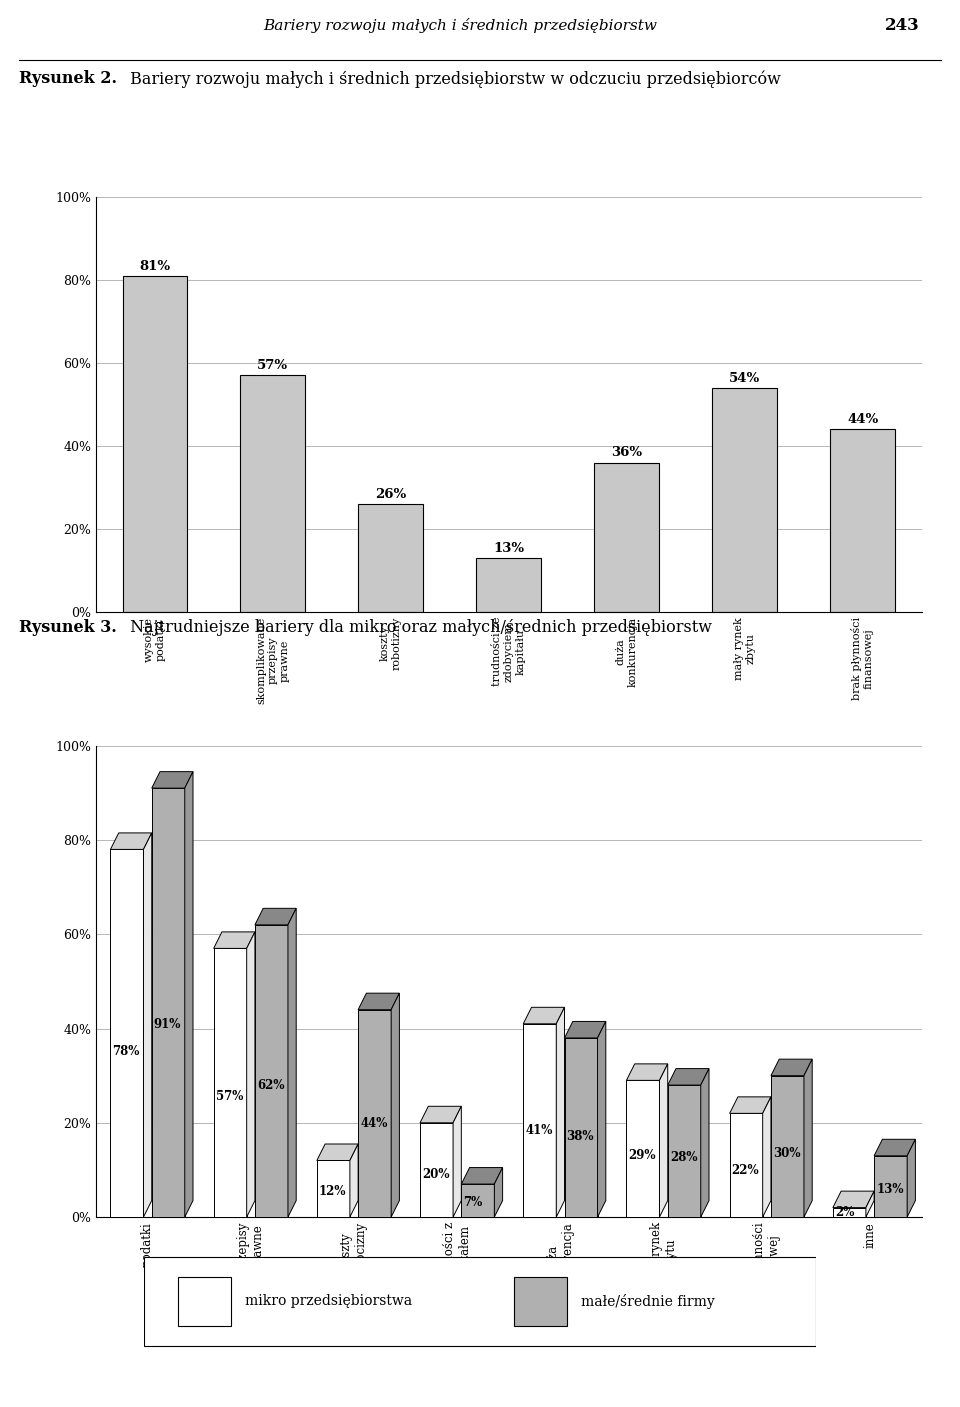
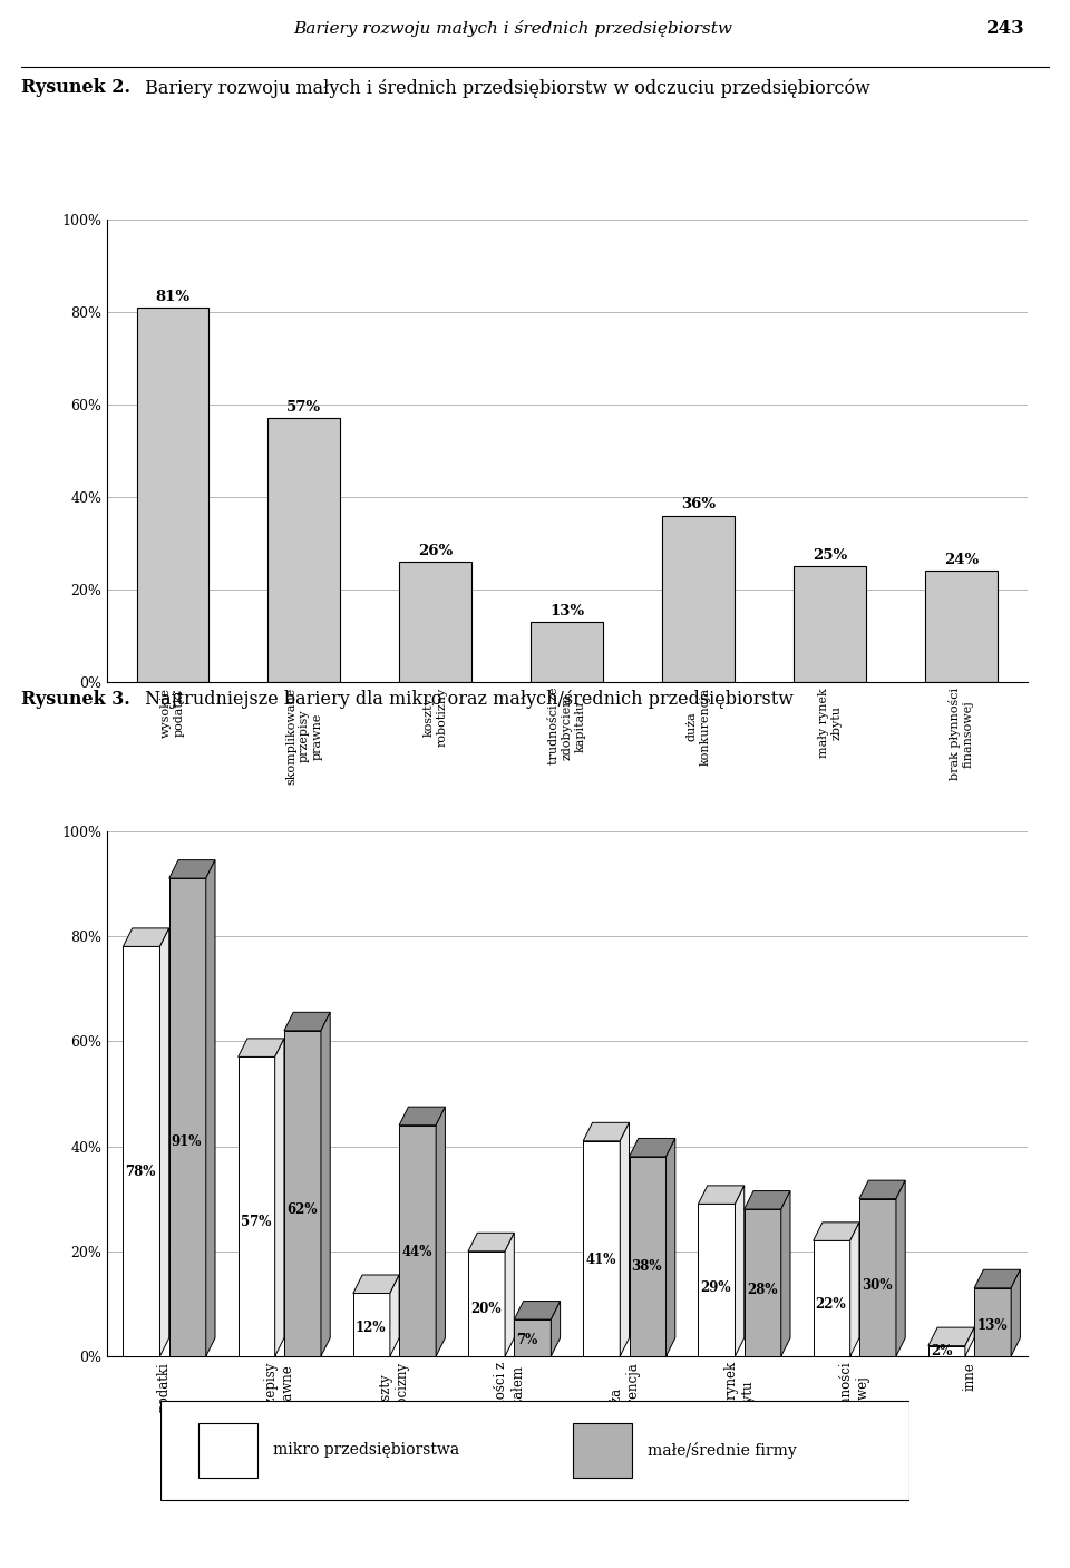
mały rynek zbytu: 54% -> 25%
brak płynności finansowej: 44% -> 24%
